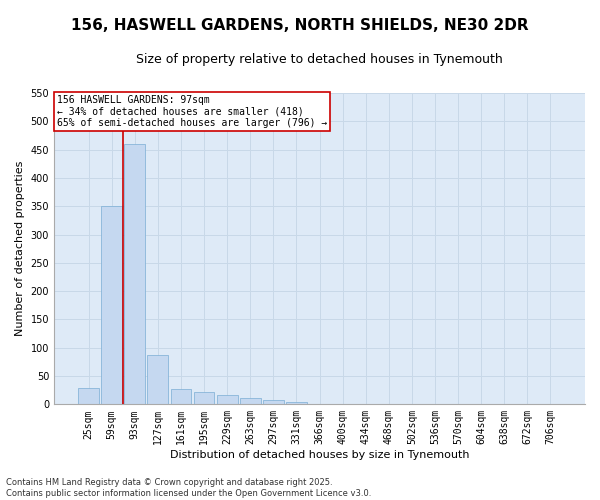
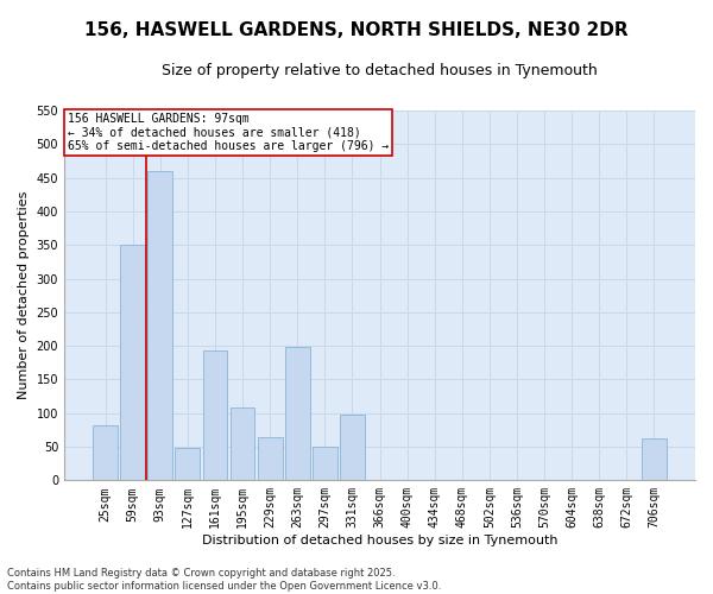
25sqm: 28 -> 82
127sqm: 88 -> 48
161sqm: 27 -> 194
195sqm: 22 -> 108
229sqm: 17 -> 64
263sqm: 12 -> 198
297sqm: 8 -> 50
331sqm: 5 -> 98
706sqm: 1 -> 62
